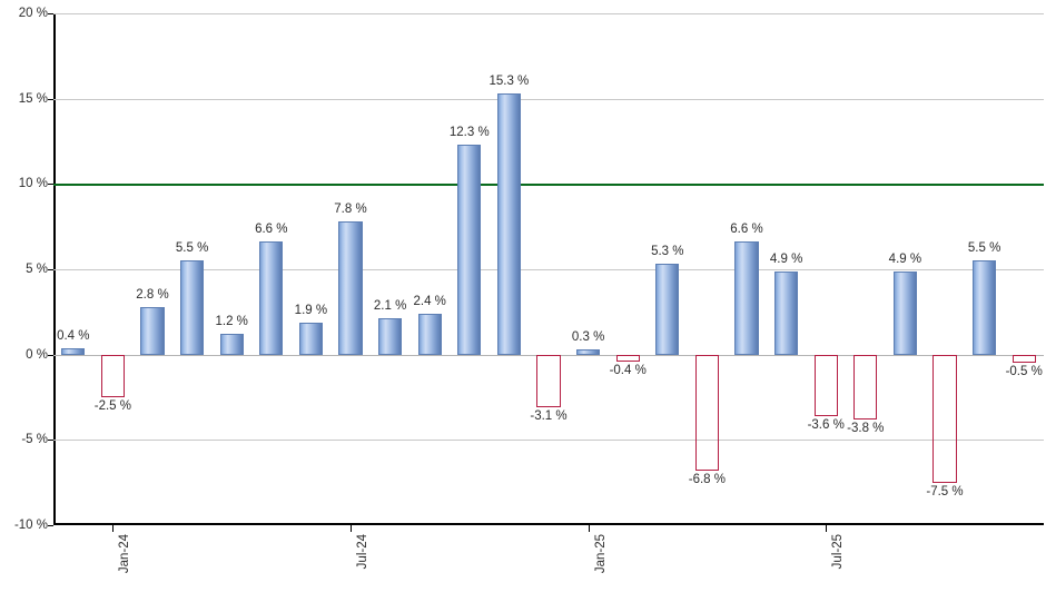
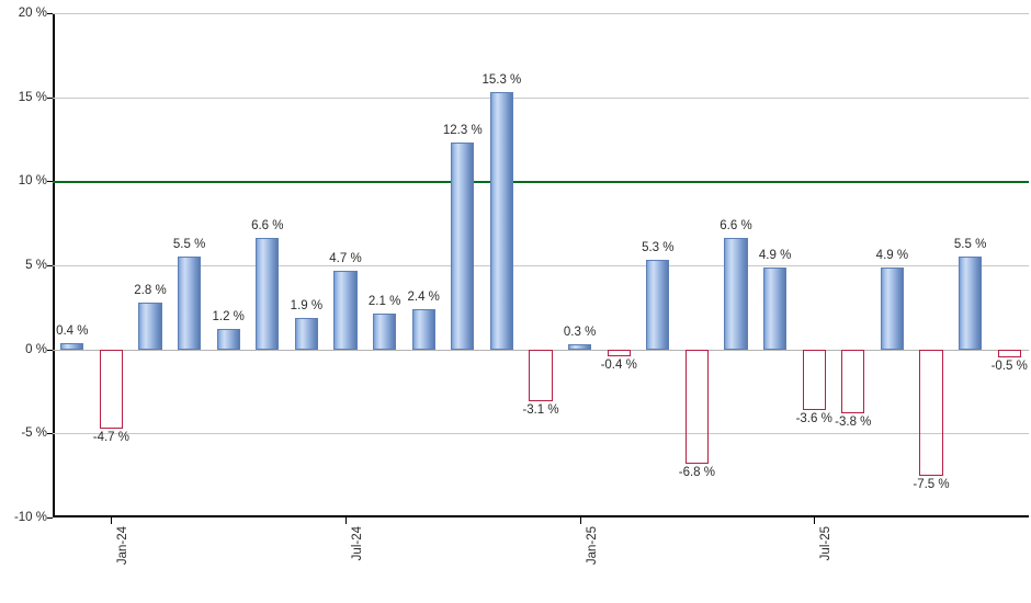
Jan-24: -2.5 -> -4.7
Jul-24: 7.8 -> 4.7
